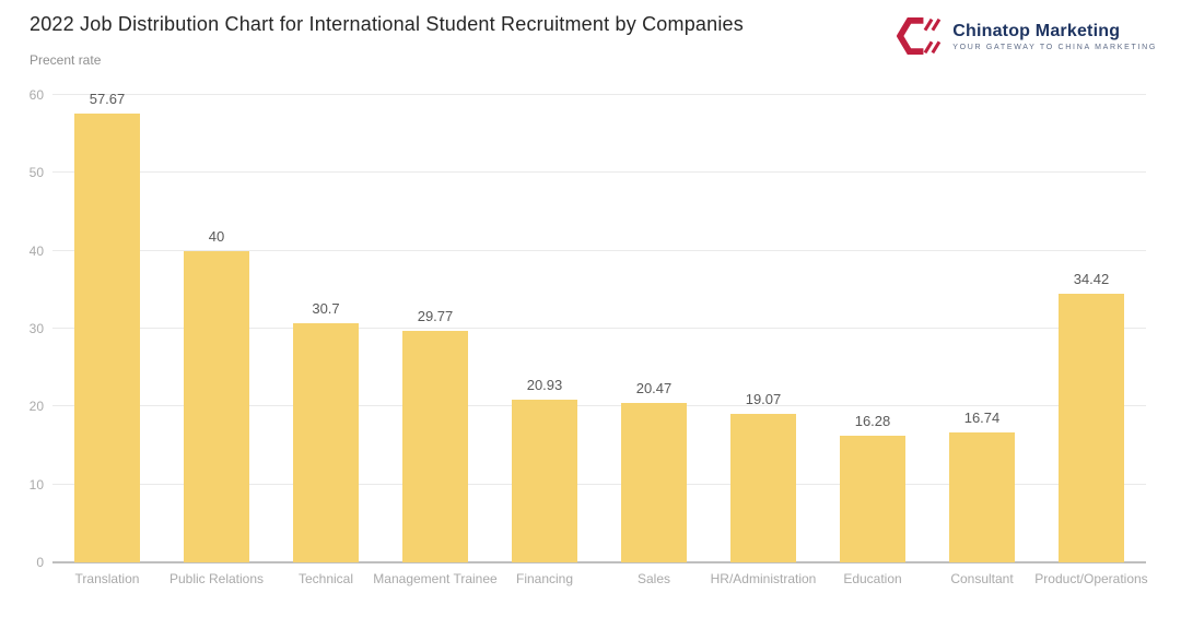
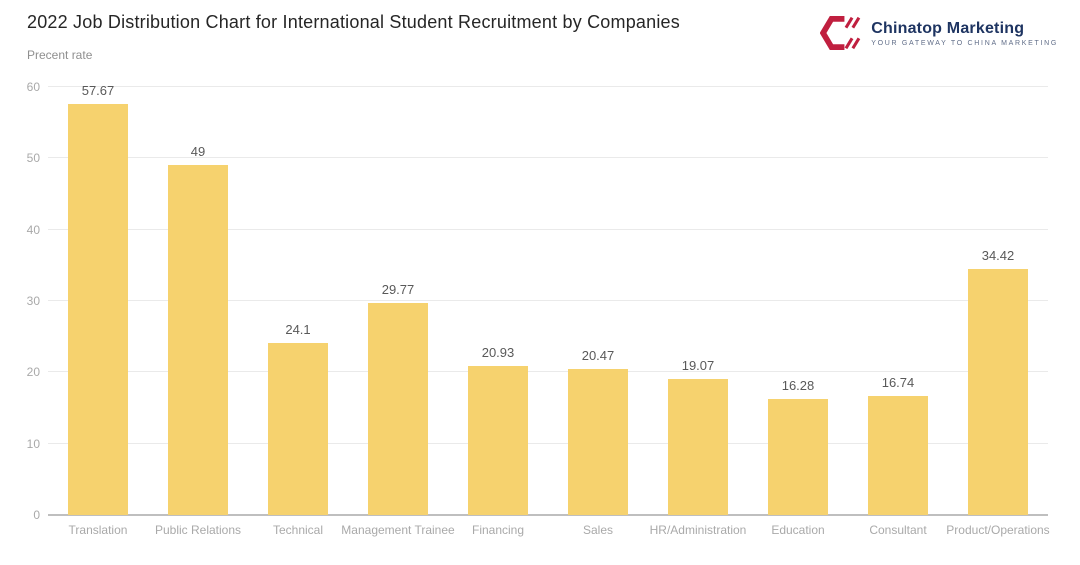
Public Relations: 40 -> 49
Technical: 30.7 -> 24.1
